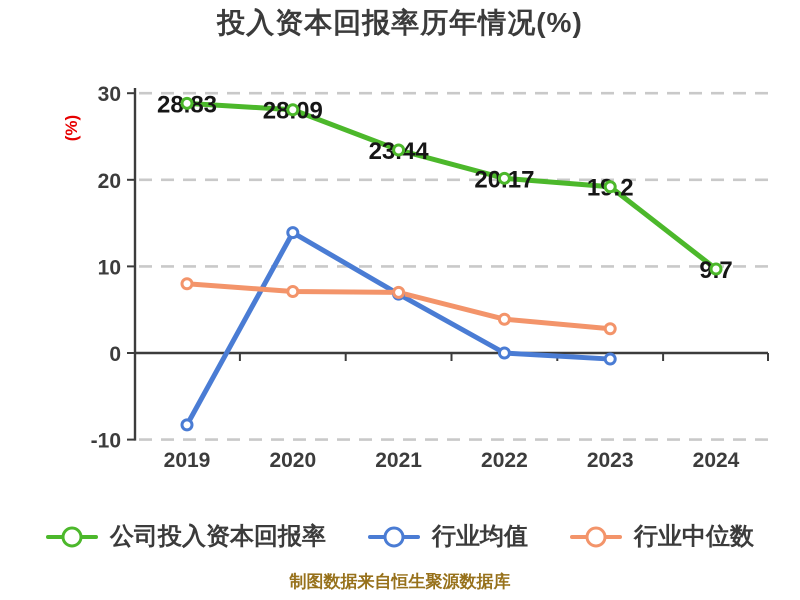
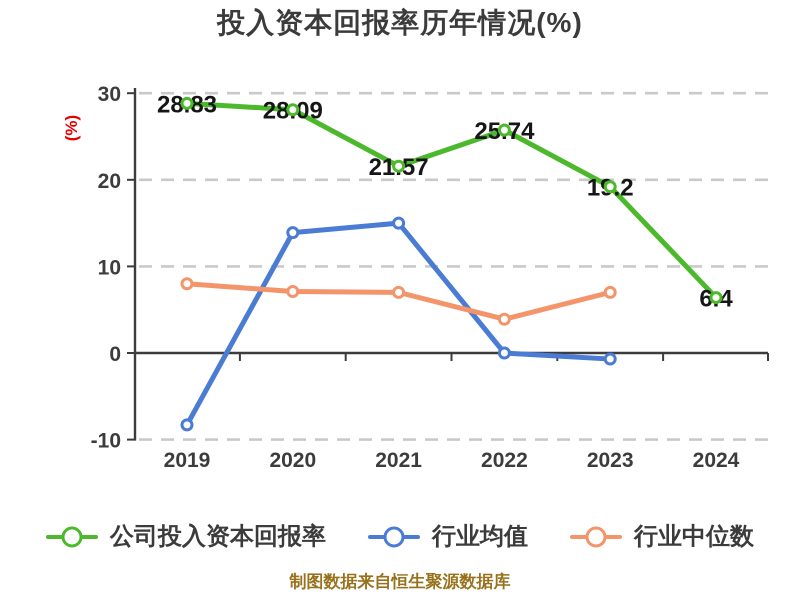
公司投入资本回报率/2021: 23.44 -> 21.57
行业均值/2021: 7 -> 15
公司投入资本回报率/2022: 20.17 -> 25.74
行业中位数/2023: 3 -> 7
公司投入资本回报率/2024: 9.7 -> 6.4
